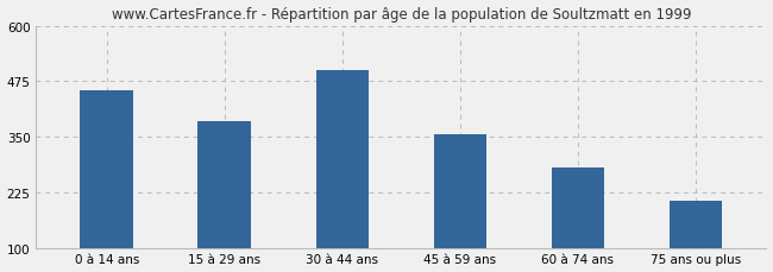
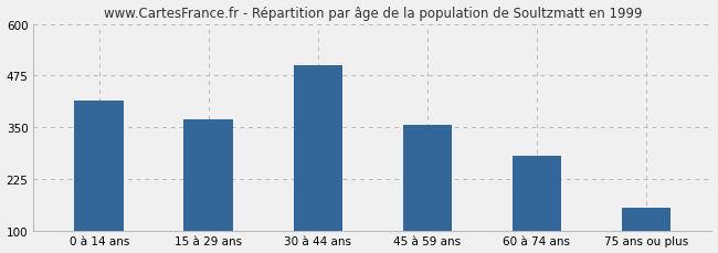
0 à 14 ans: 455 -> 415
15 à 29 ans: 385 -> 368
75 ans ou plus: 205 -> 155
